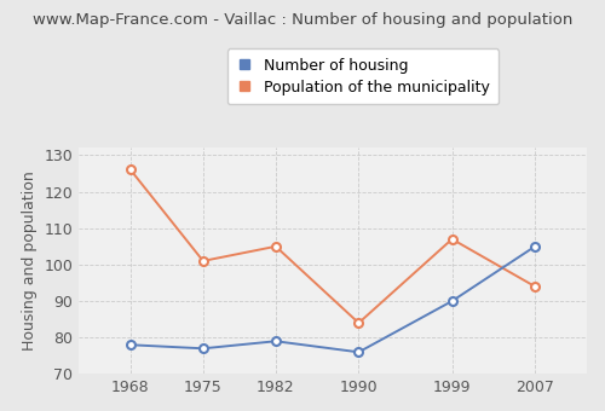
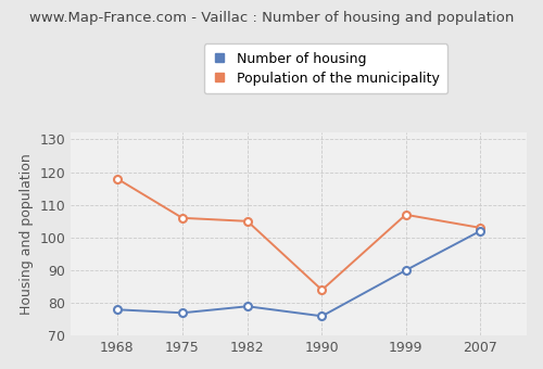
Population of the municipality/1968: 126 -> 118
Population of the municipality/1975: 101 -> 106
Number of housing/2007: 105 -> 102
Population of the municipality/2007: 94 -> 103
